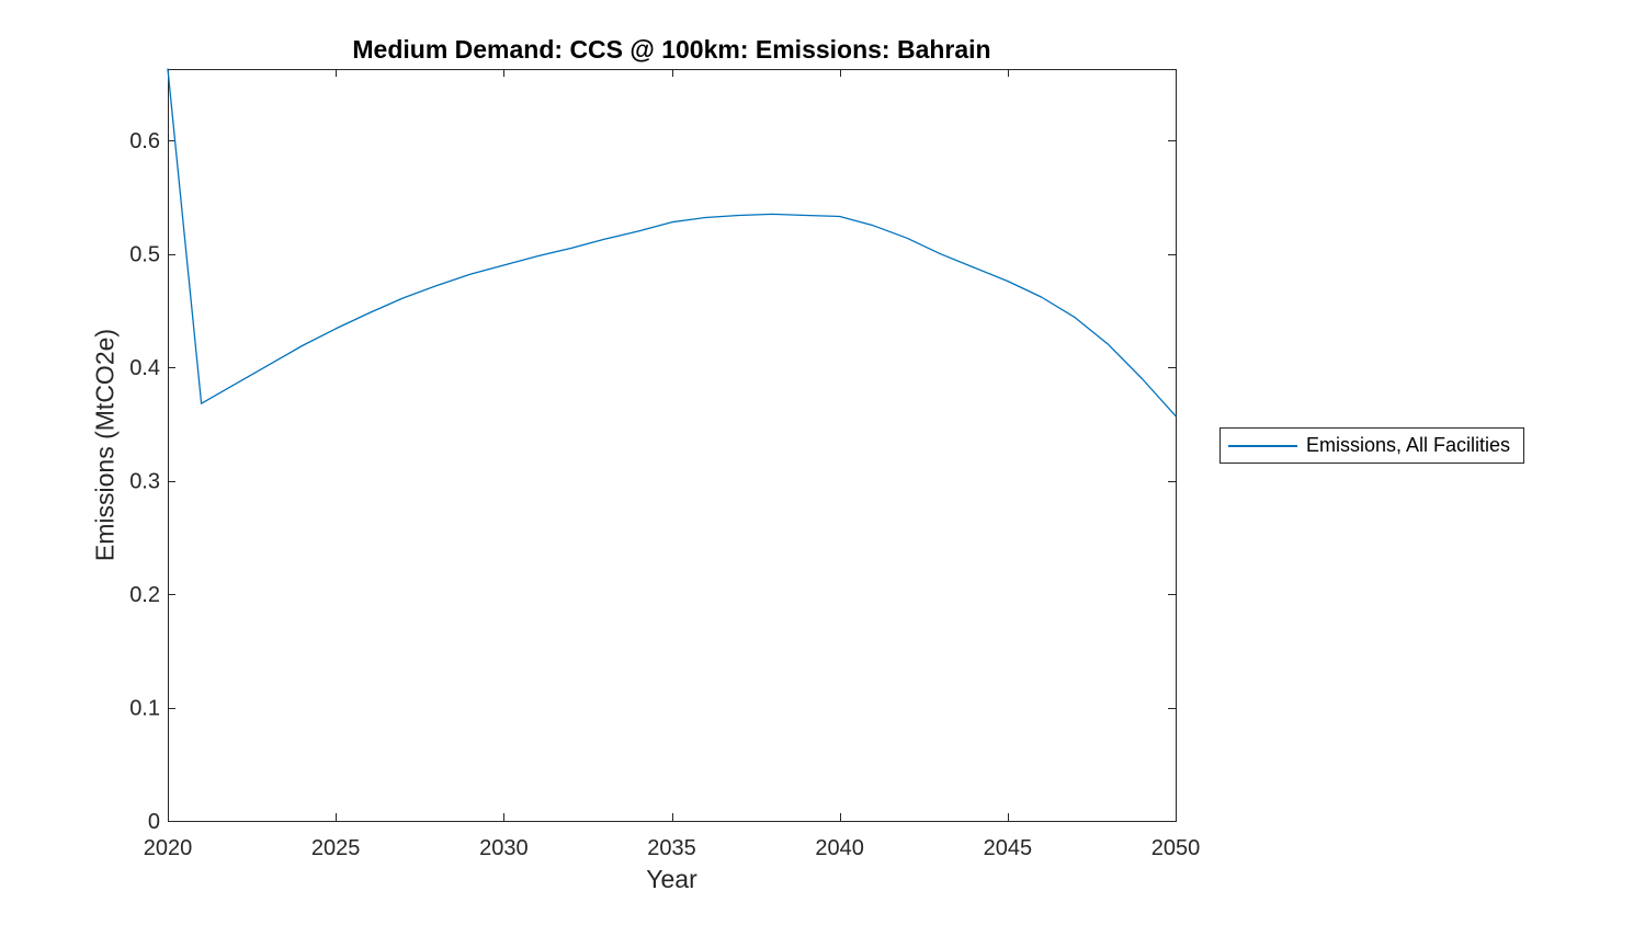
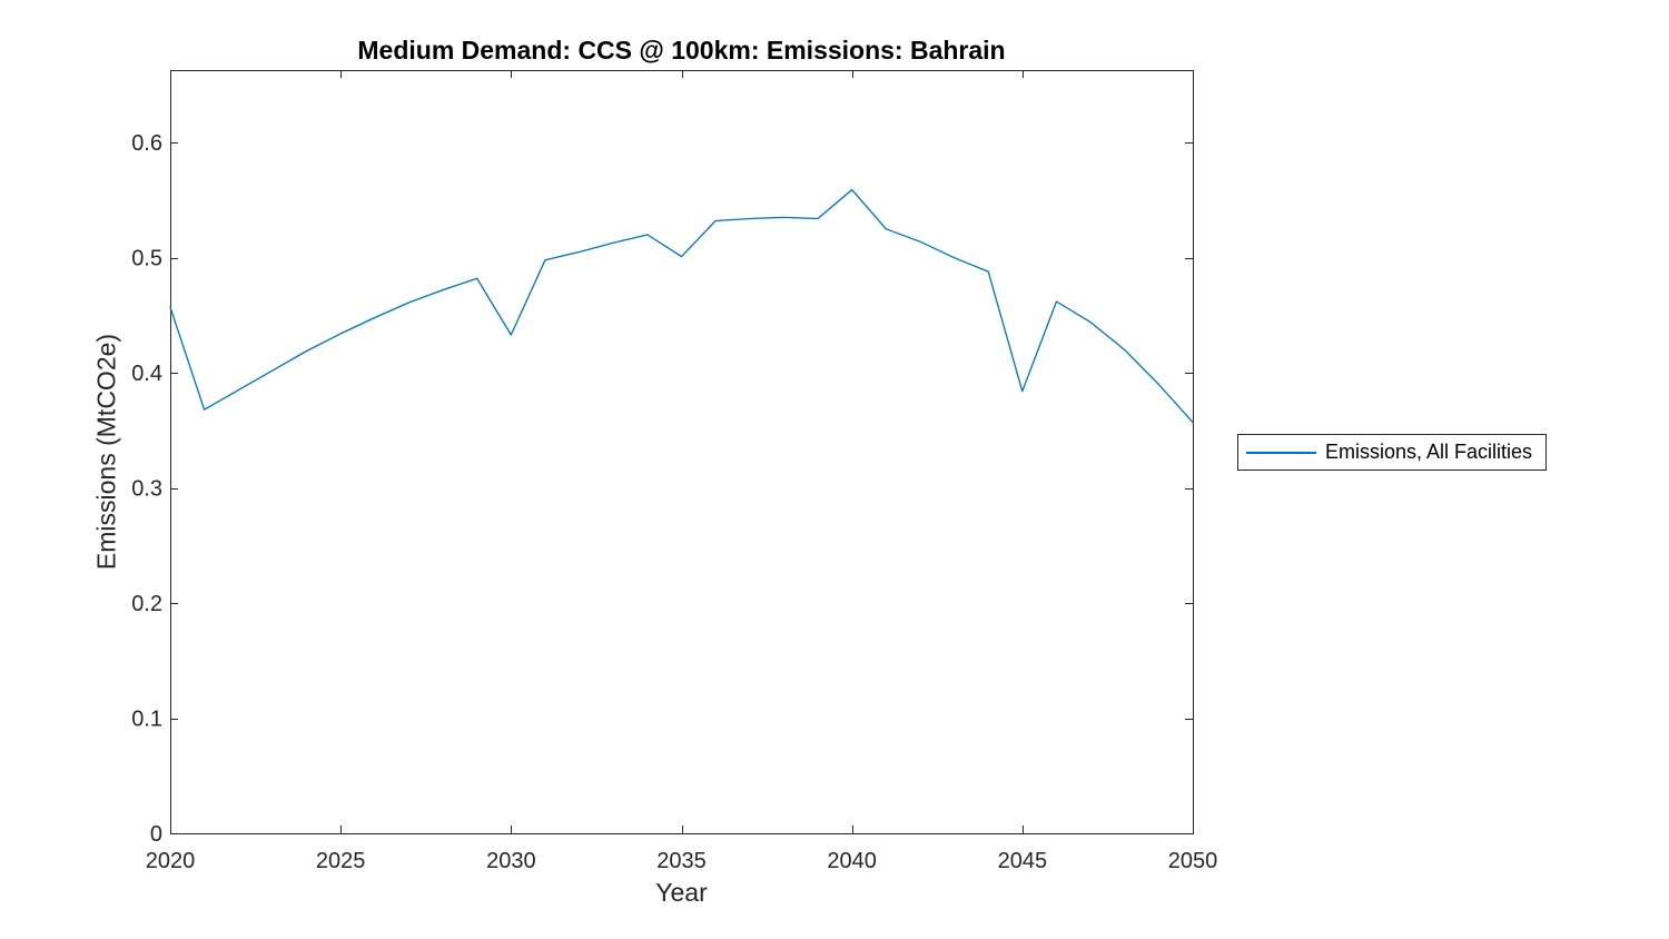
2020: 0.663 -> 0.457
2030: 0.490 -> 0.433
2035: 0.528 -> 0.501
2040: 0.533 -> 0.559
2045: 0.476 -> 0.384
